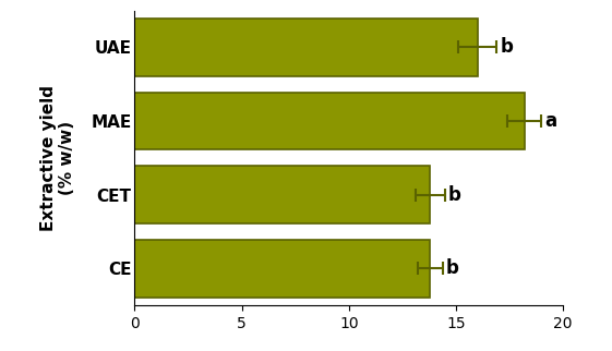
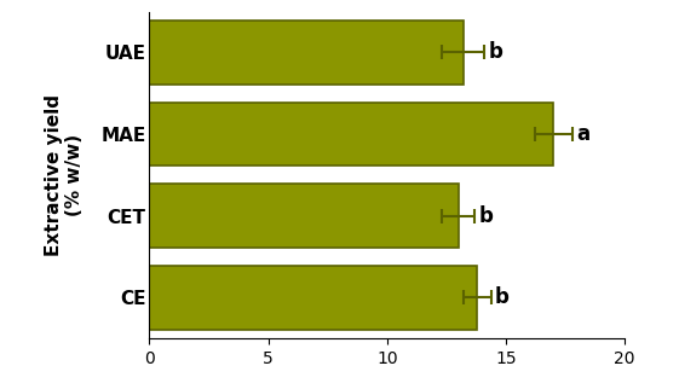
UAE: 16.0 -> 13.2
MAE: 18.2 -> 17.0
CET: 13.8 -> 13.0
